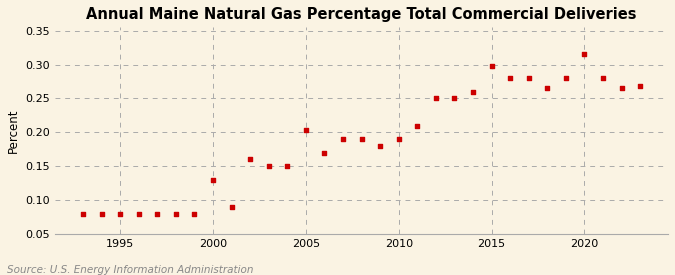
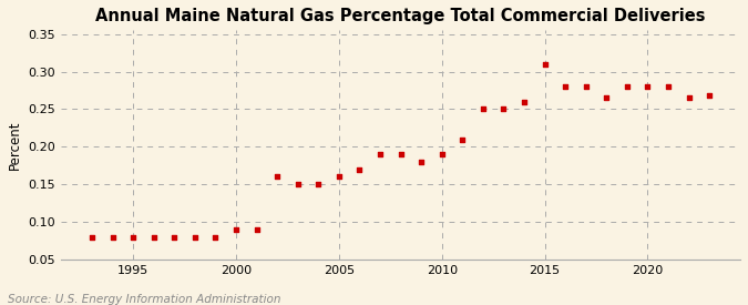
2000: 0.130 -> 0.090
2005: 0.204 -> 0.160
2015: 0.298 -> 0.310
2020: 0.316 -> 0.280
